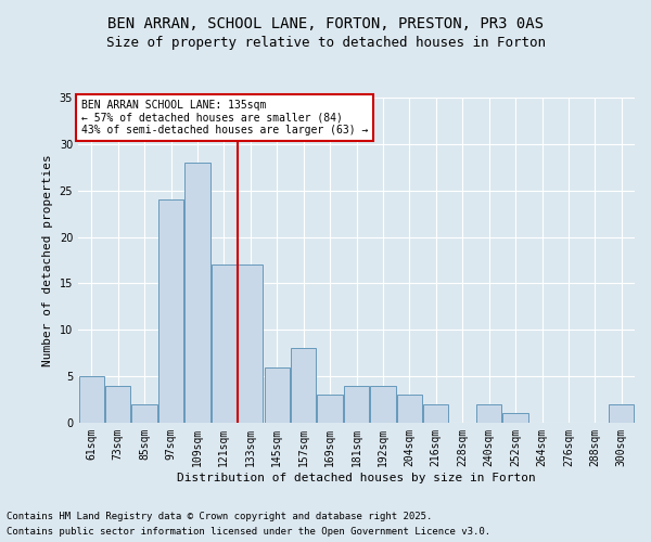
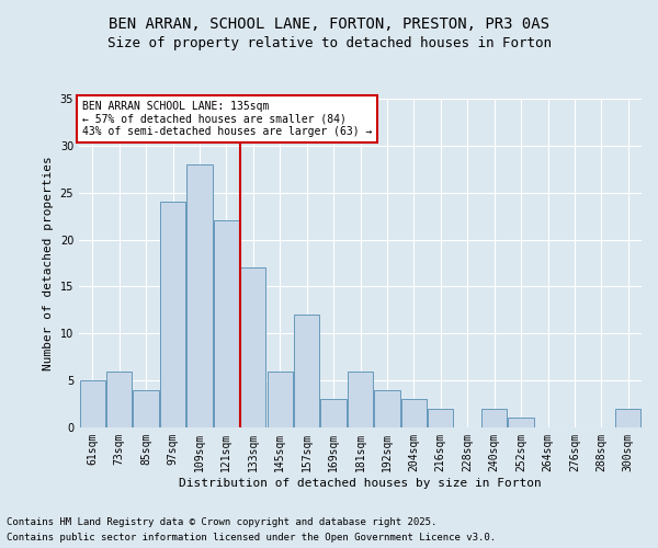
73sqm: 4 -> 6
85sqm: 2 -> 4
121sqm: 17 -> 22
157sqm: 8 -> 12
181sqm: 4 -> 6
